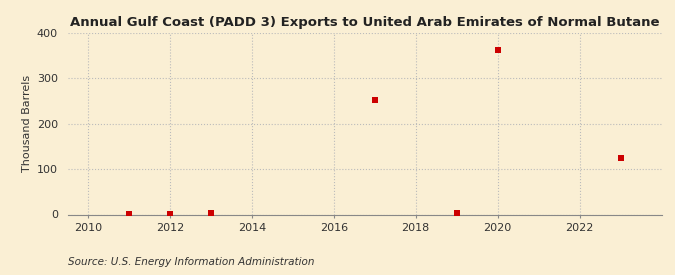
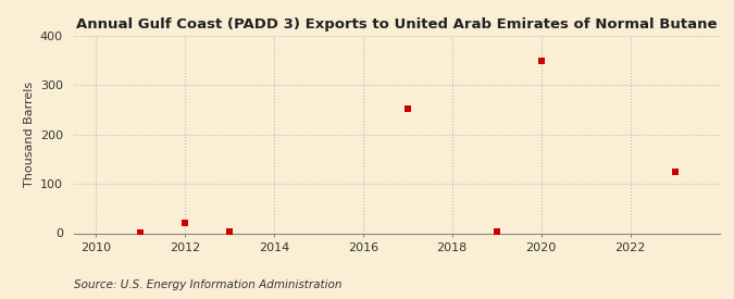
2012: 2 -> 20
2020: 362 -> 350
